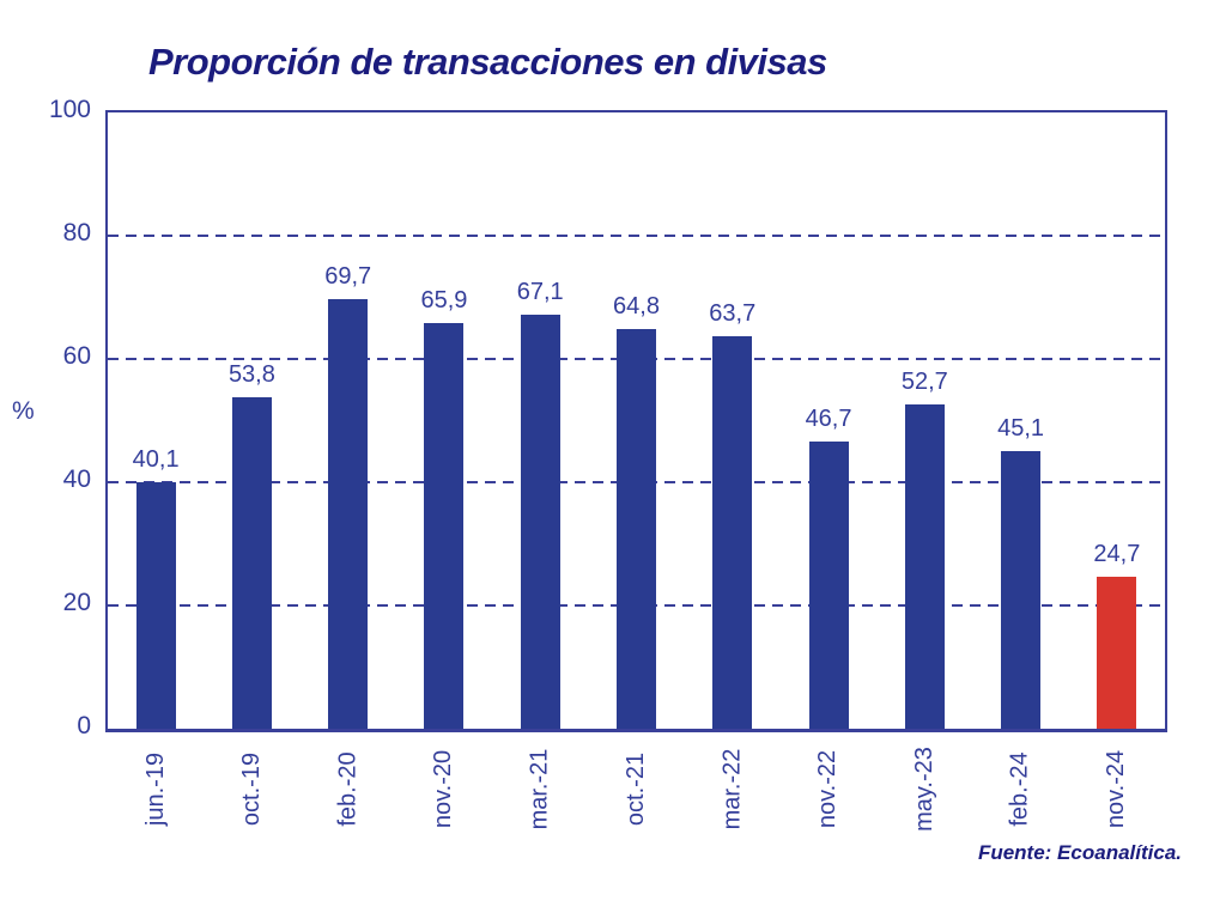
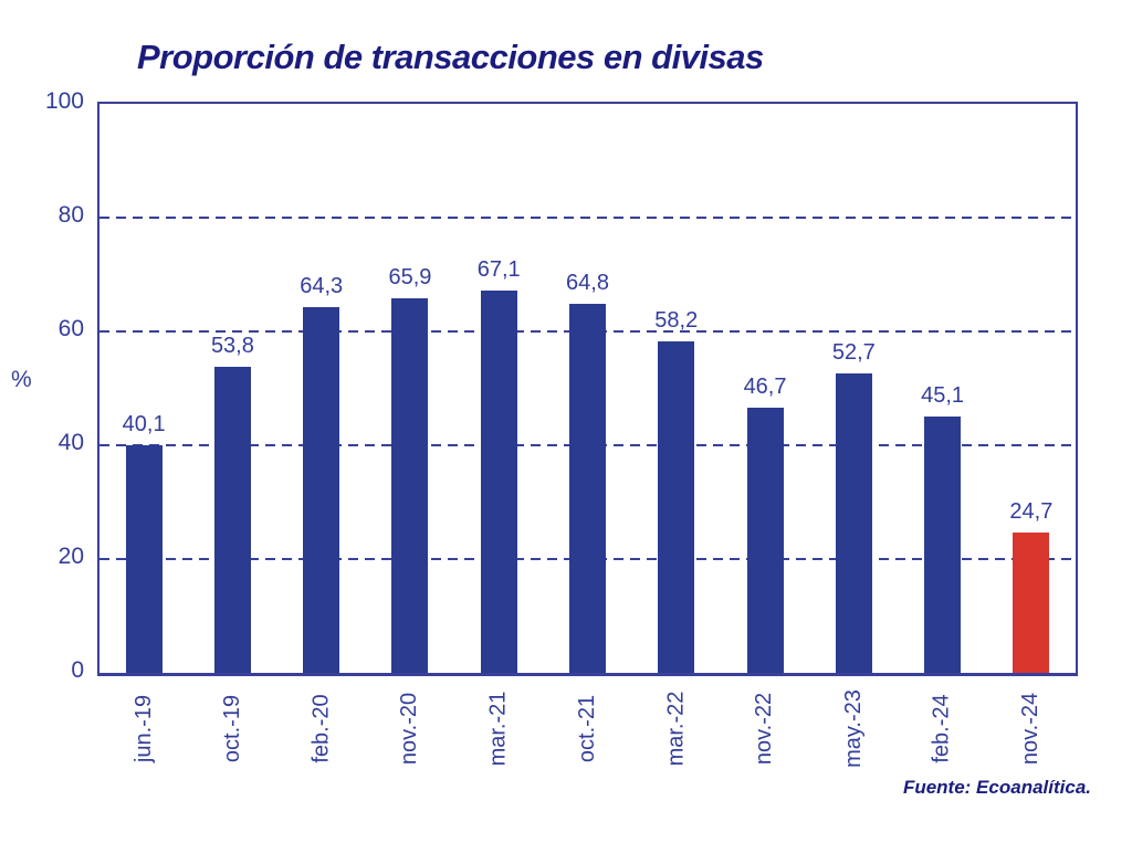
feb.-20: 69,7 -> 64,3
mar.-22: 63,7 -> 58,2
